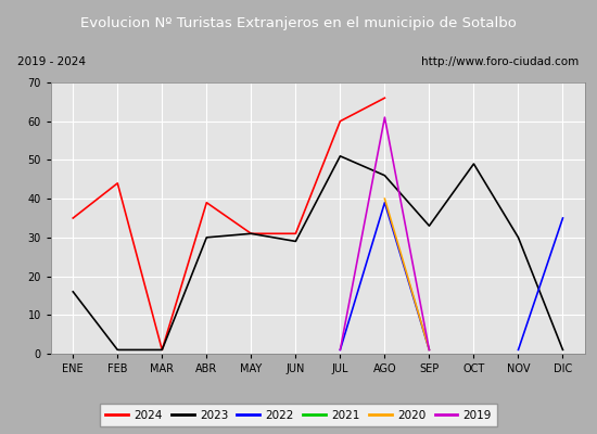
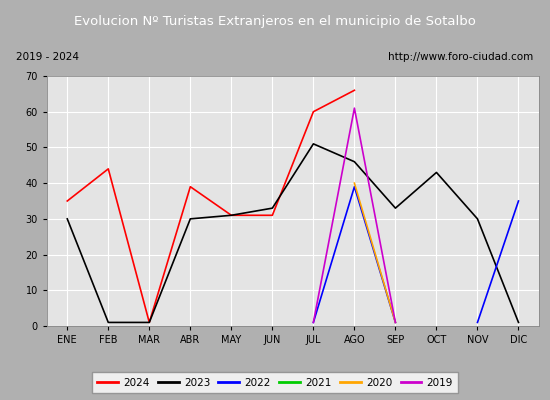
2023/ENE: 16 -> 30
2023/JUN: 29 -> 33
2023/OCT: 49 -> 43
